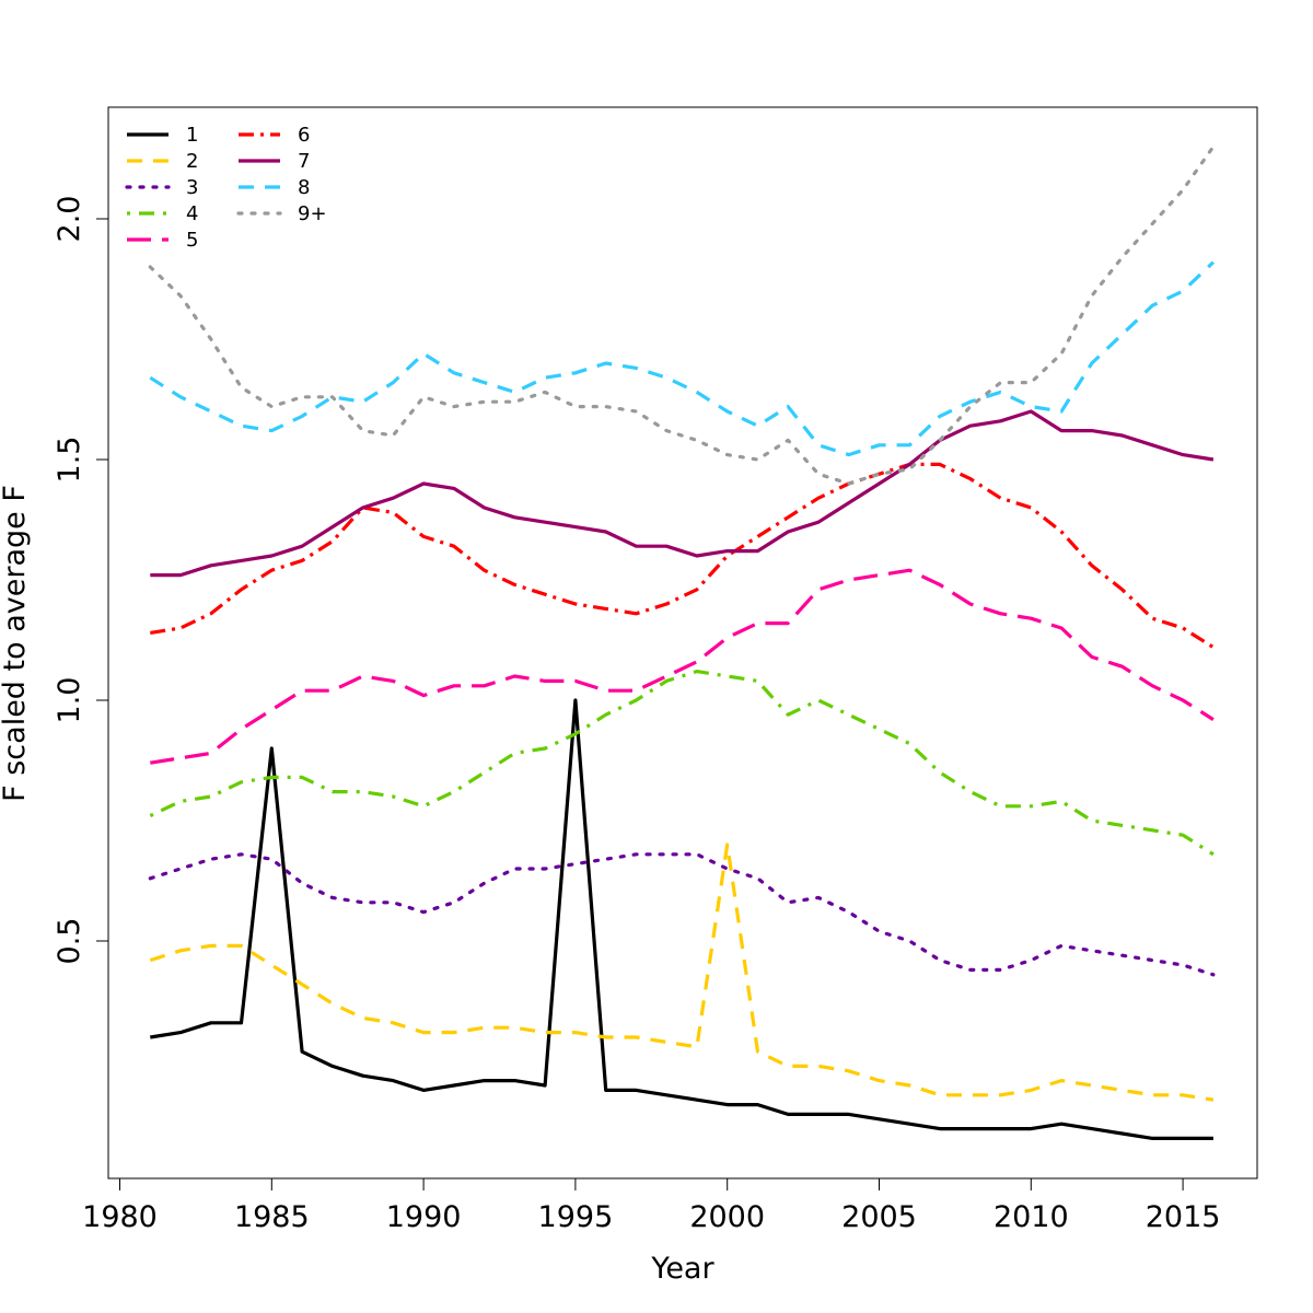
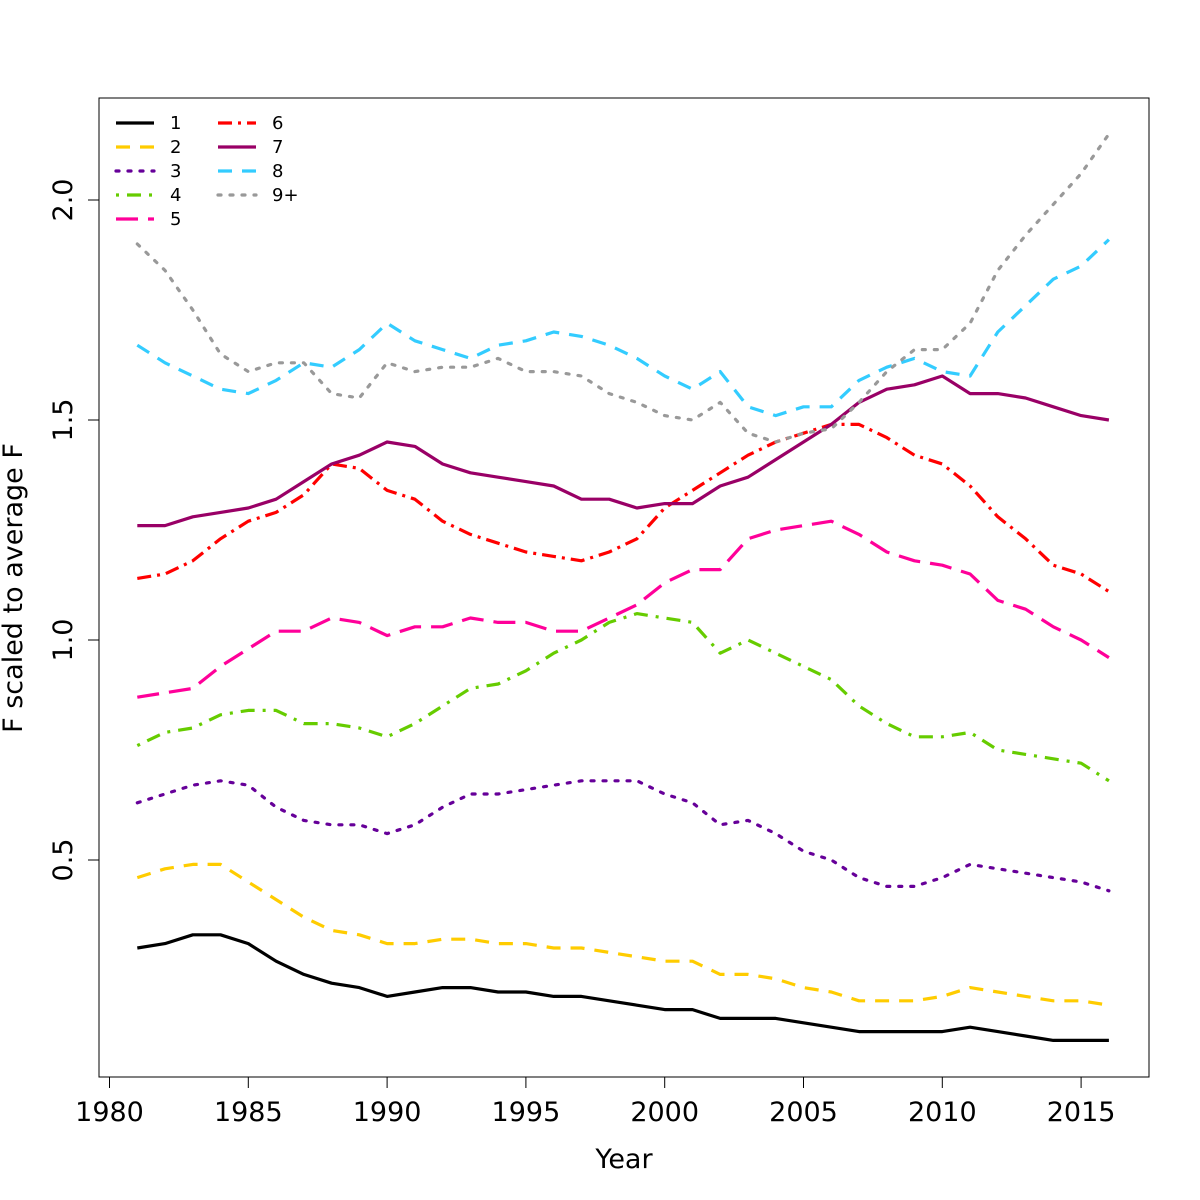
1/1985: 0.9 -> 0.3
1/1995: 1.0 -> 0.2
2/2000: 0.7 -> 0.3
